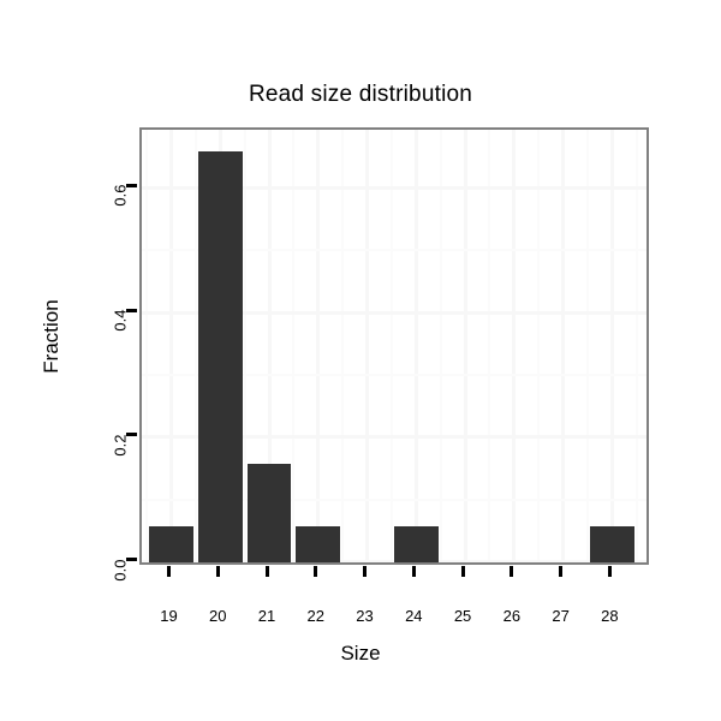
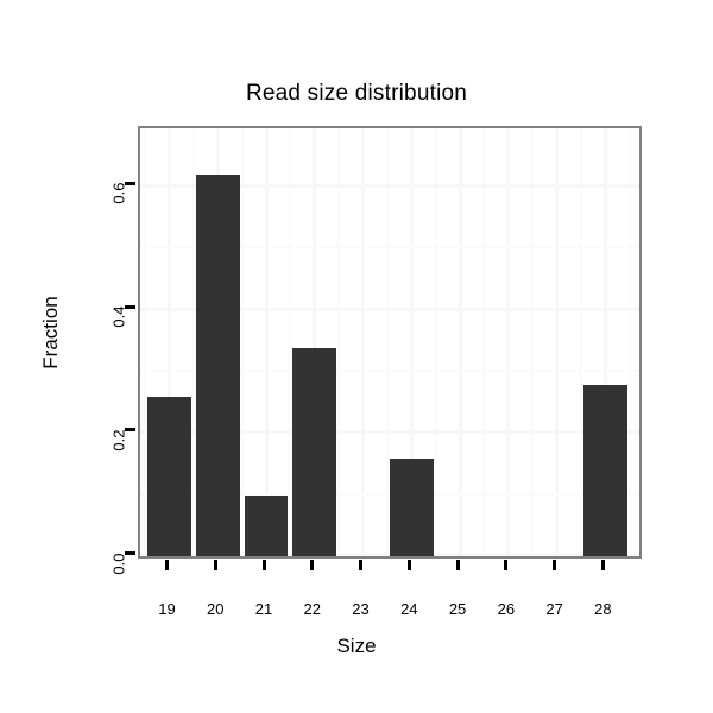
19: 0.05 -> 0.25
20: 0.65 -> 0.61
21: 0.15 -> 0.09
22: 0.05 -> 0.33
24: 0.05 -> 0.15
28: 0.05 -> 0.27
